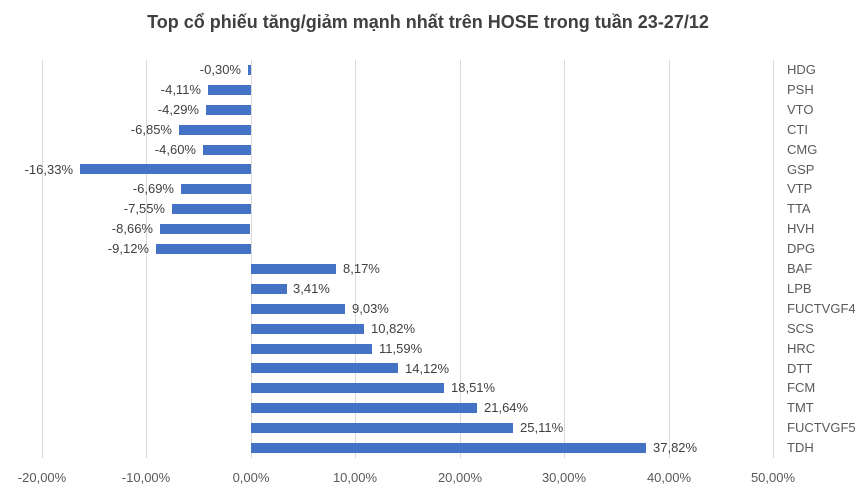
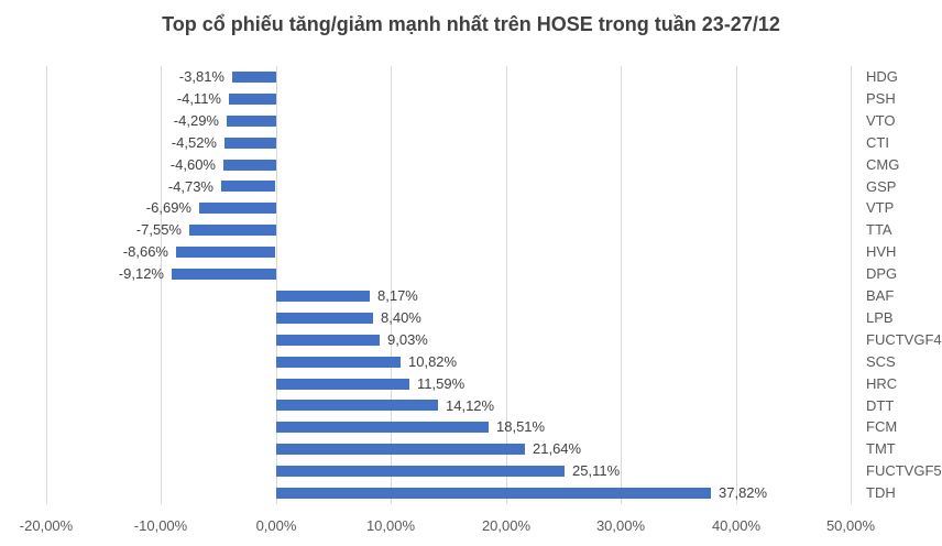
HDG: -0,30% -> -3,81%
CTI: -6,85% -> -4,52%
GSP: -16,33% -> -4,73%
LPB: 3,41% -> 8,40%
